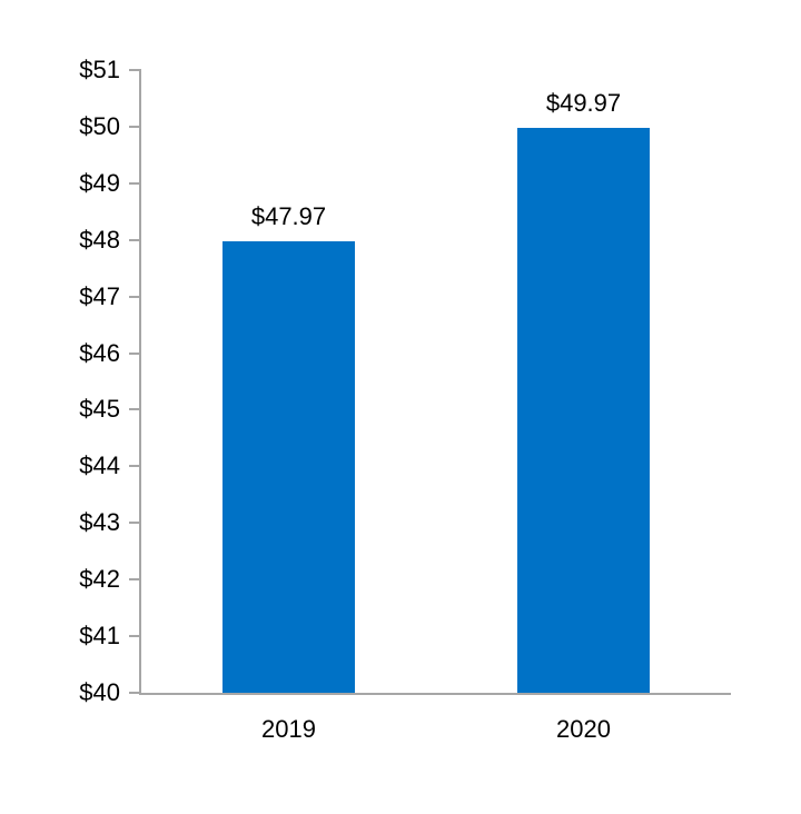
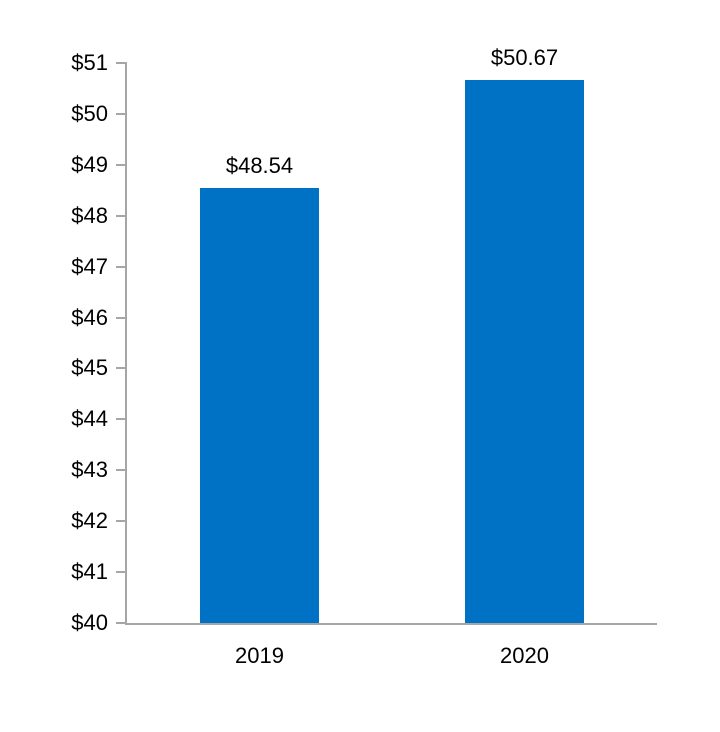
2019: $47.97 -> $48.54
2020: $49.97 -> $50.67
